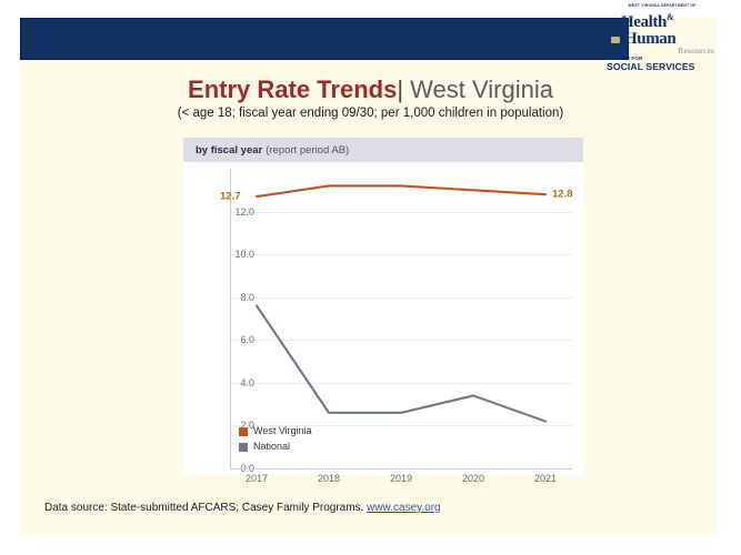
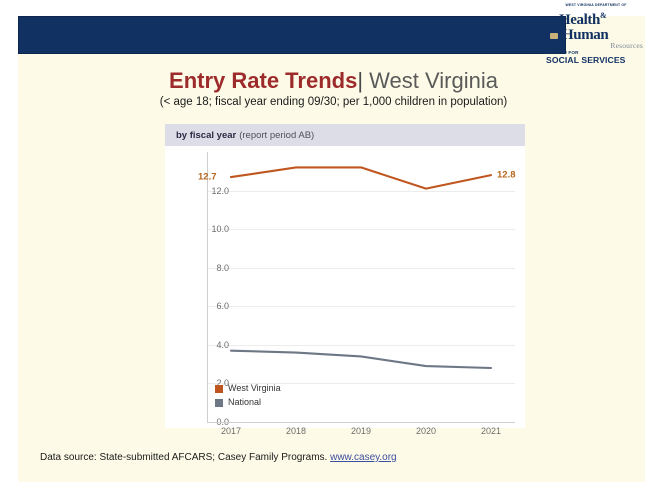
National/2017: 7.6 -> 3.7
National/2018: 2.6 -> 3.6
National/2019: 2.6 -> 3.4
West Virginia/2020: 13.0 -> 12.1
National/2020: 3.4 -> 2.9
National/2021: 2.2 -> 2.8
